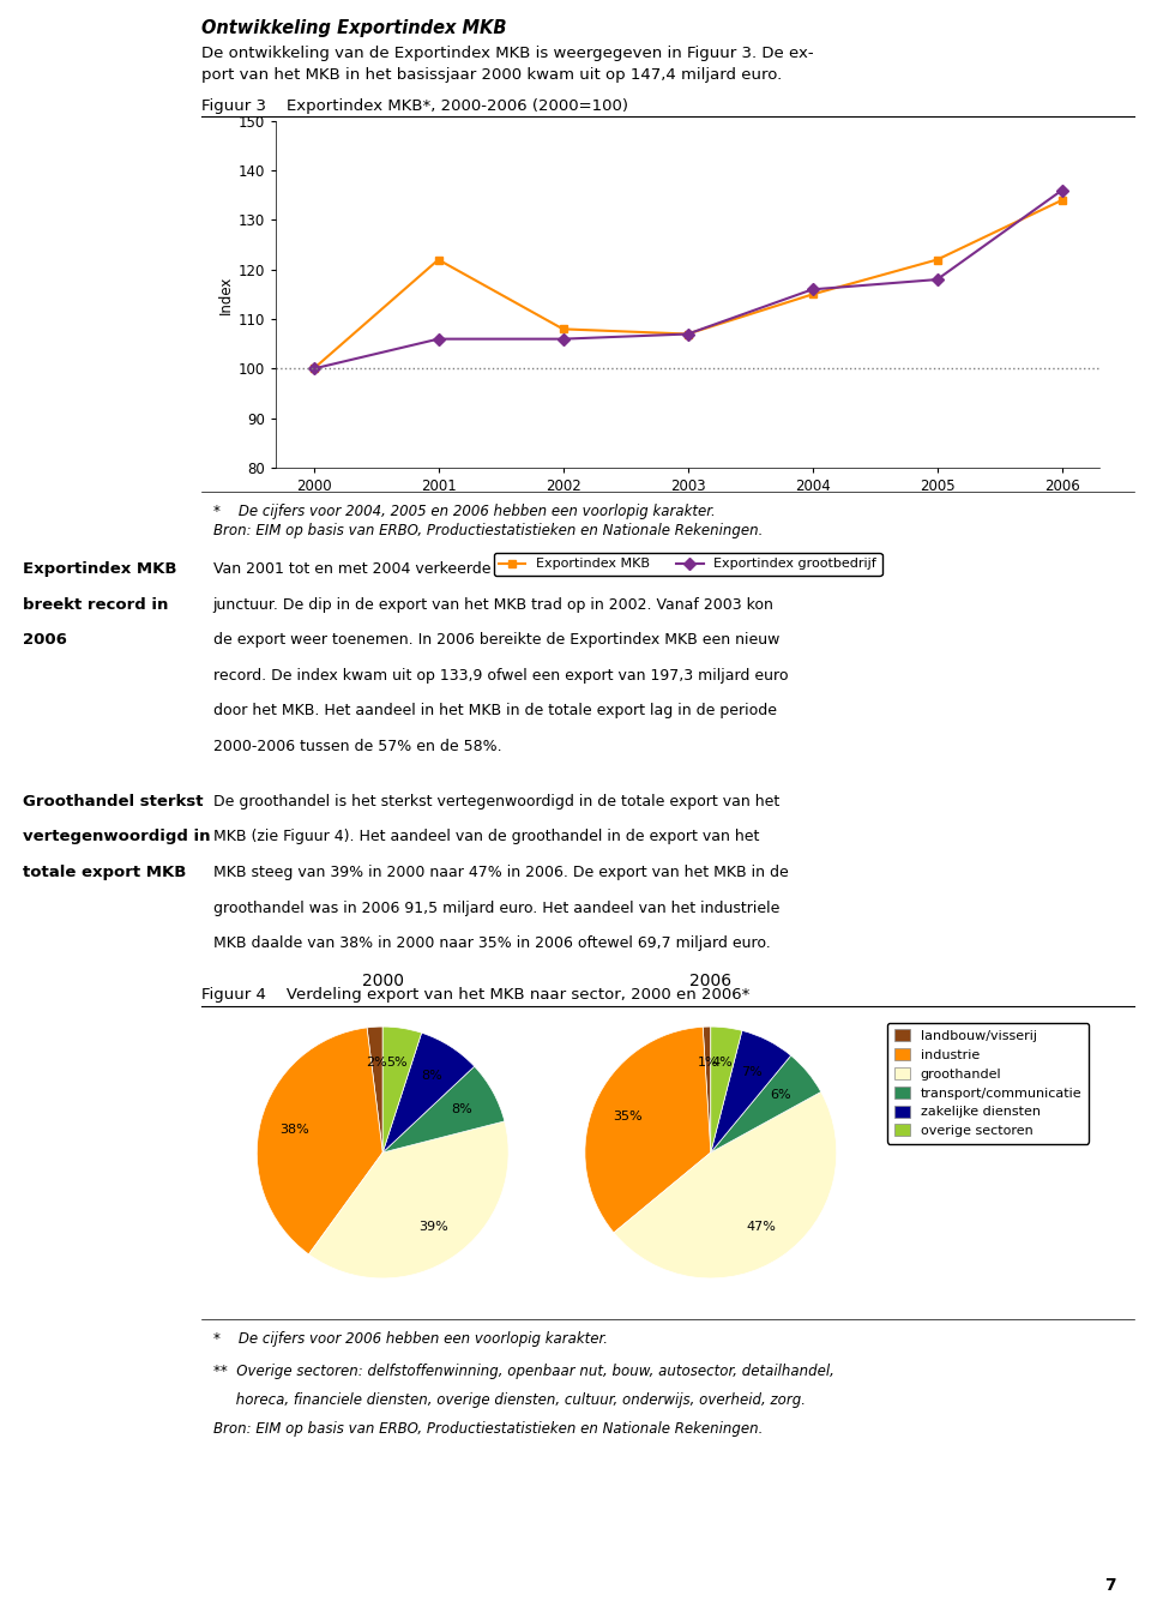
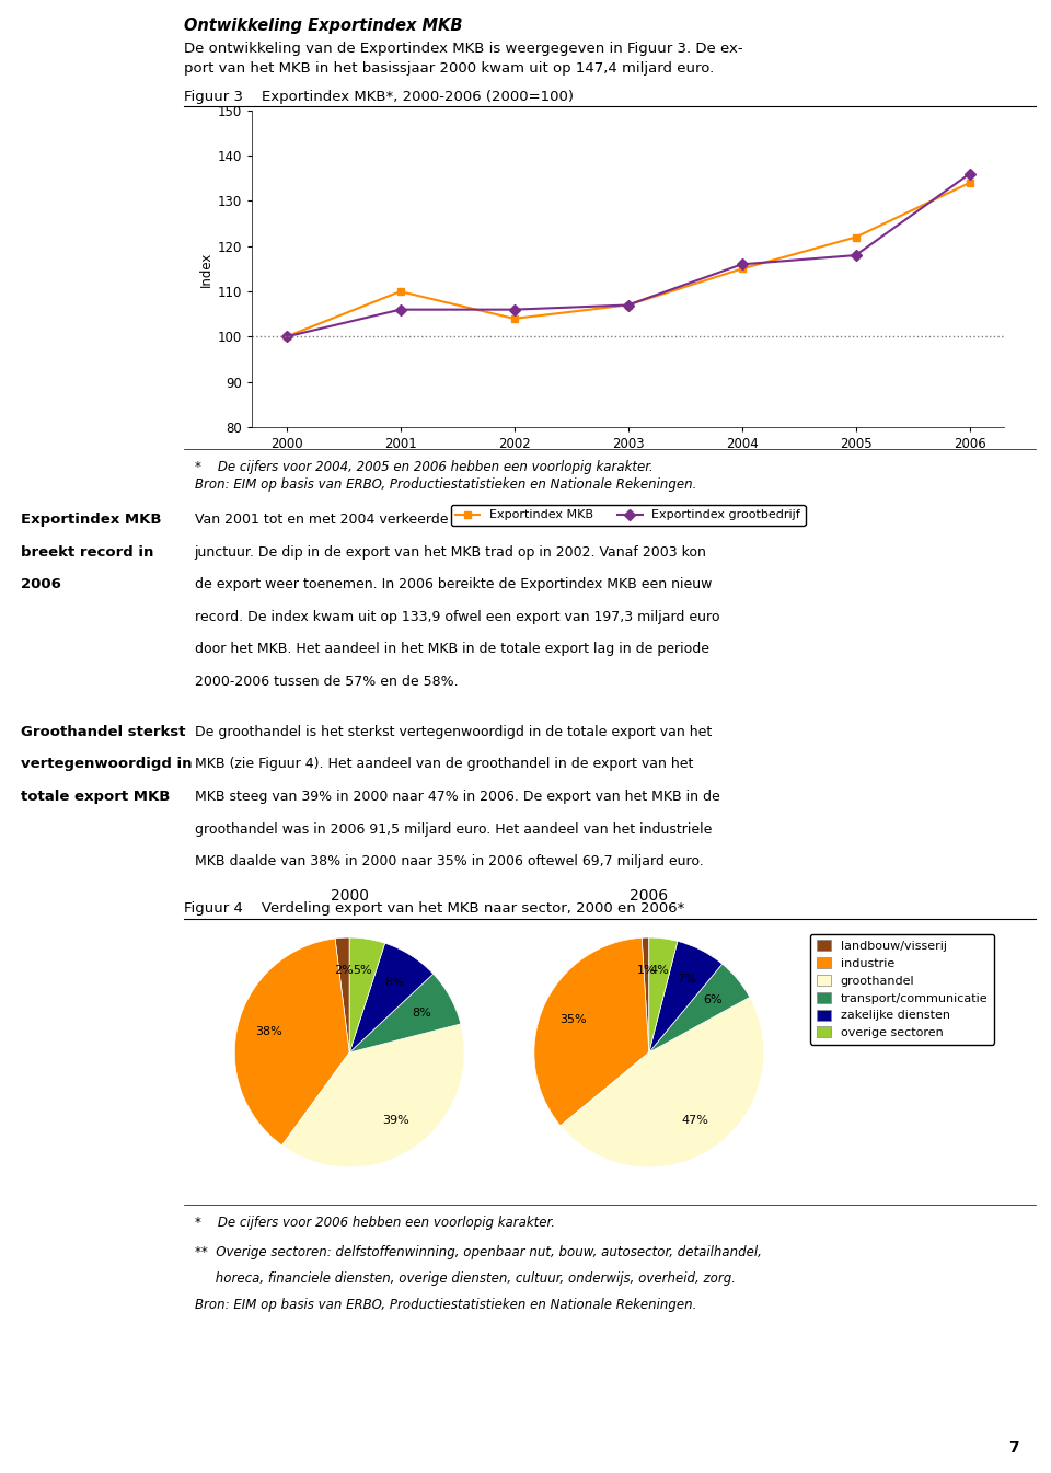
Exportindex MKB/2001: 122 -> 110
Exportindex MKB/2002: 108 -> 104
